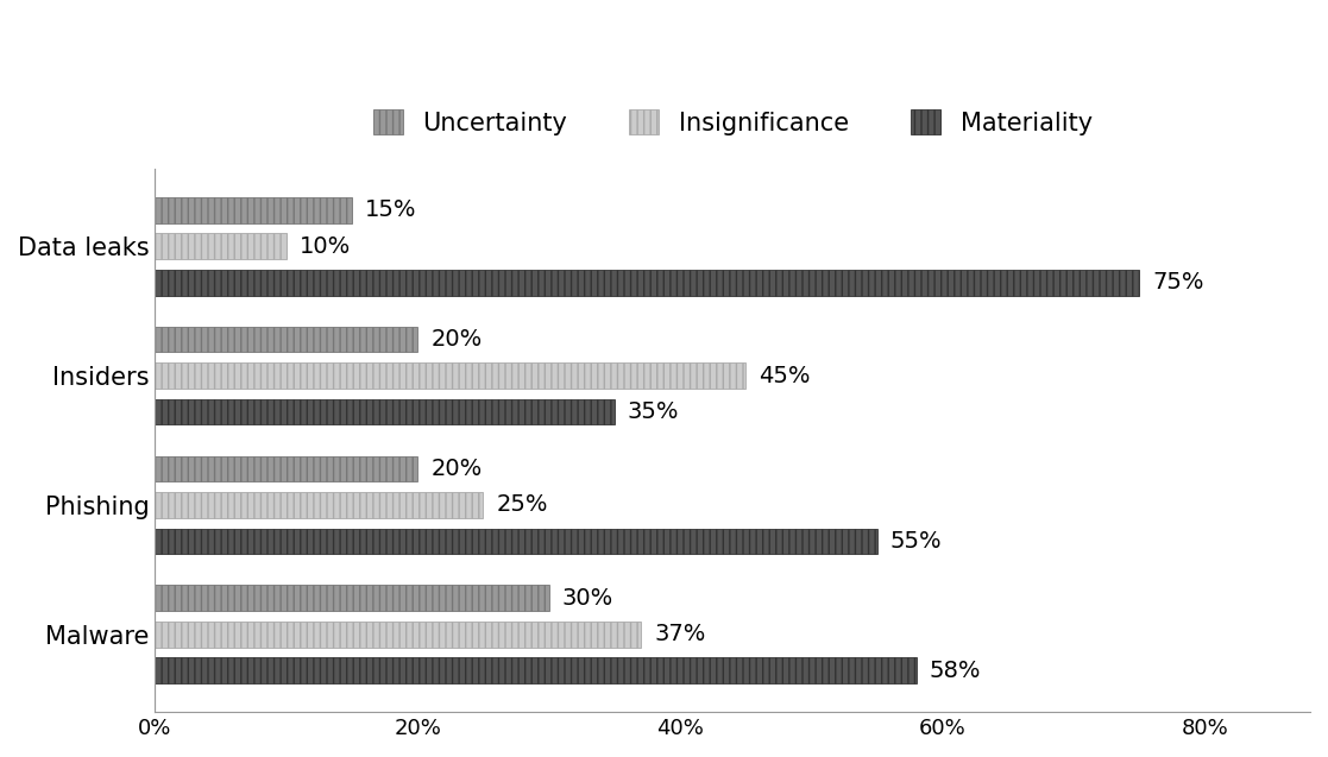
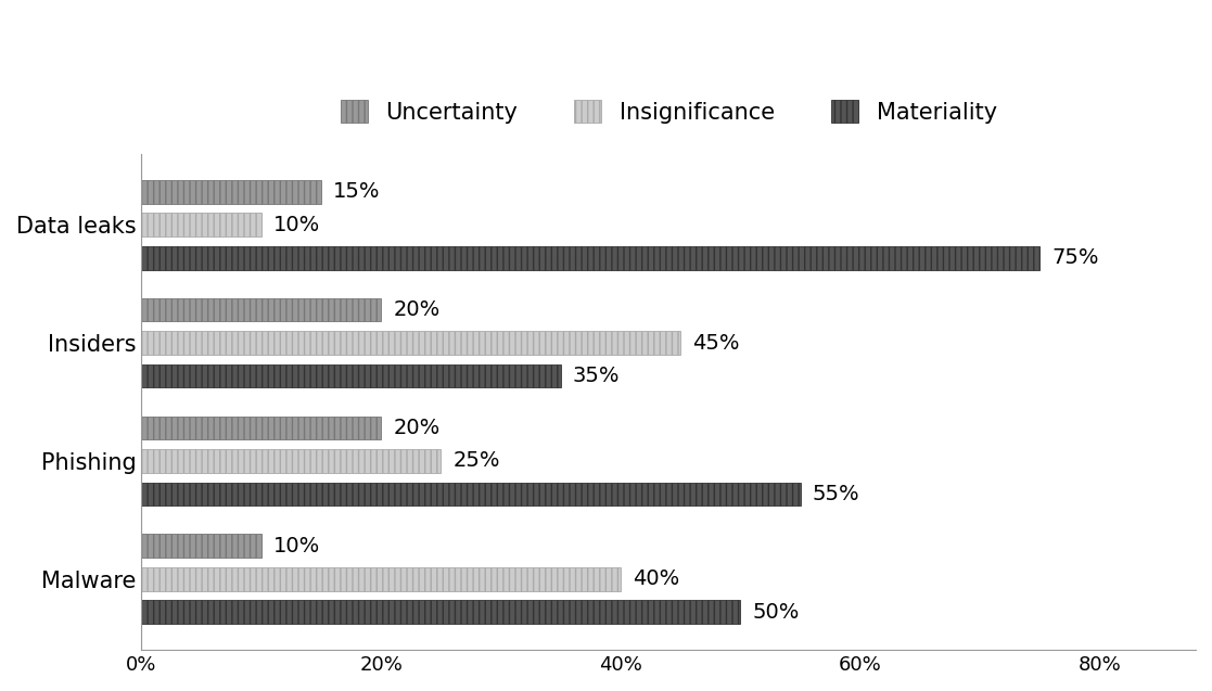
Uncertainty/Malware: 30% -> 10%
Insignificance/Malware: 37% -> 40%
Materiality/Malware: 58% -> 50%
